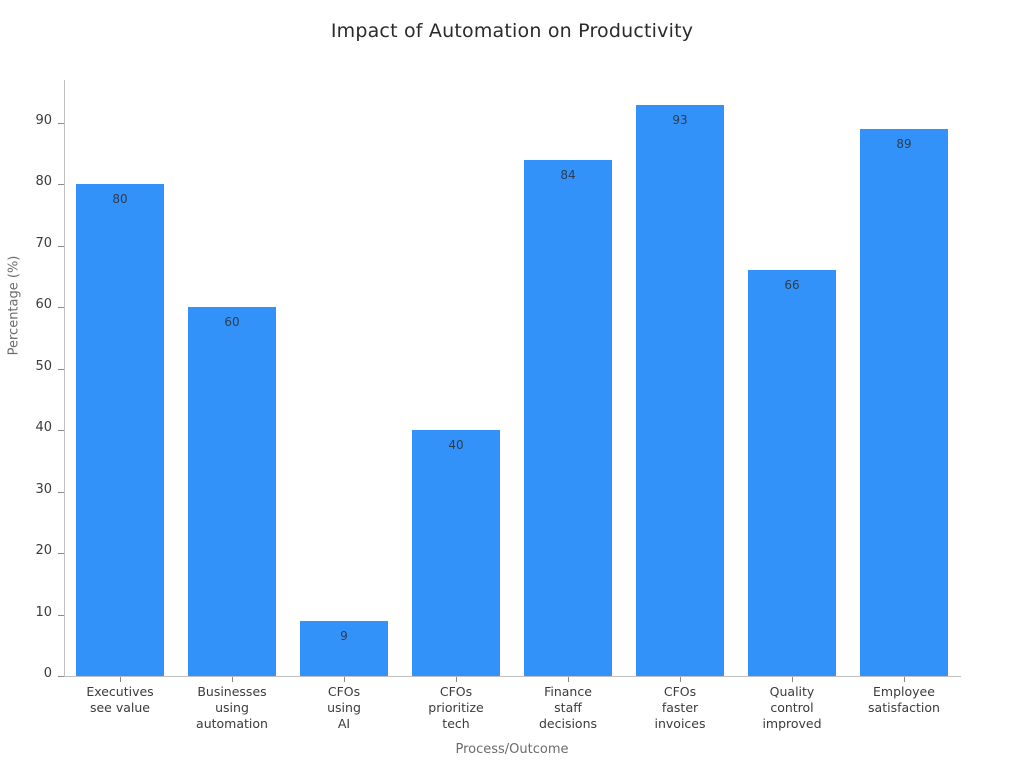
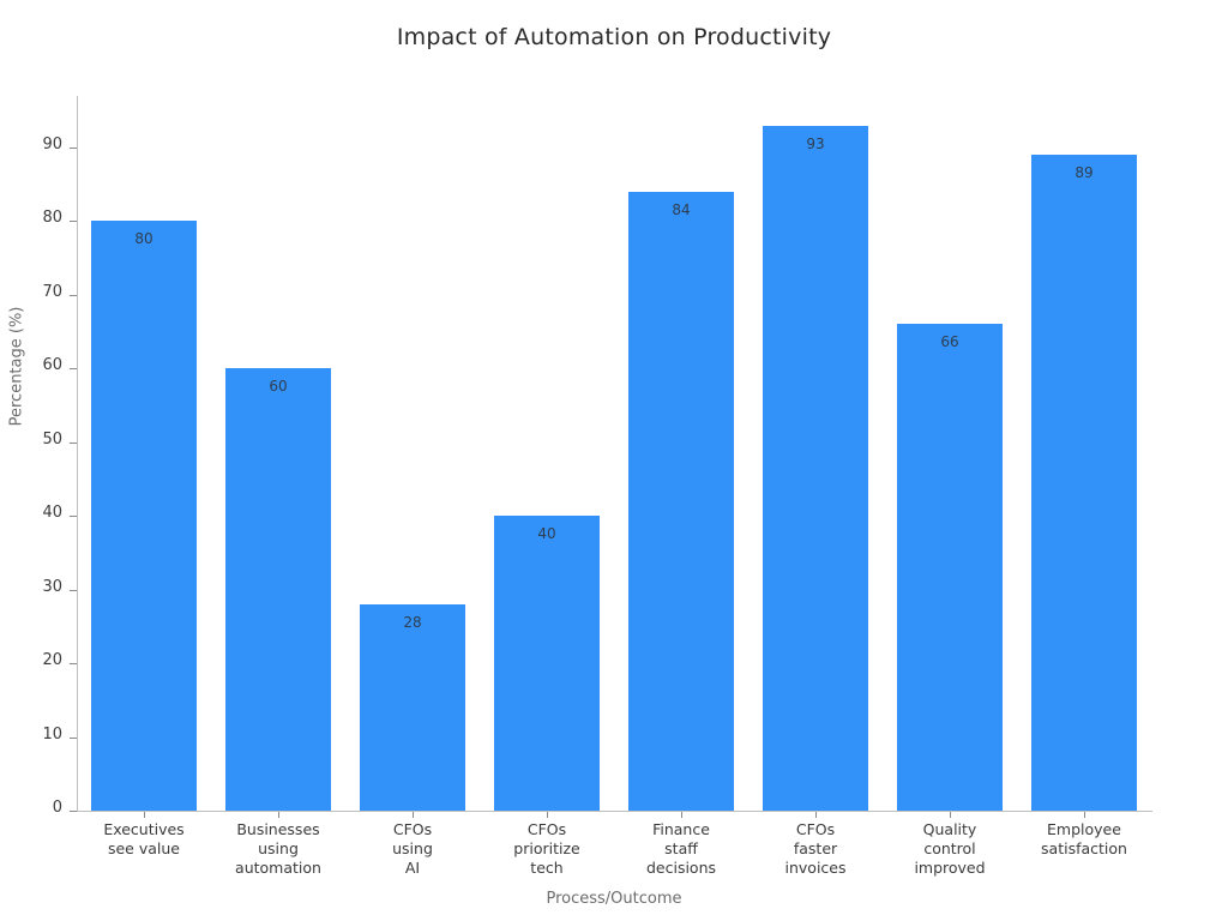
CFOs using AI: 9 -> 28
